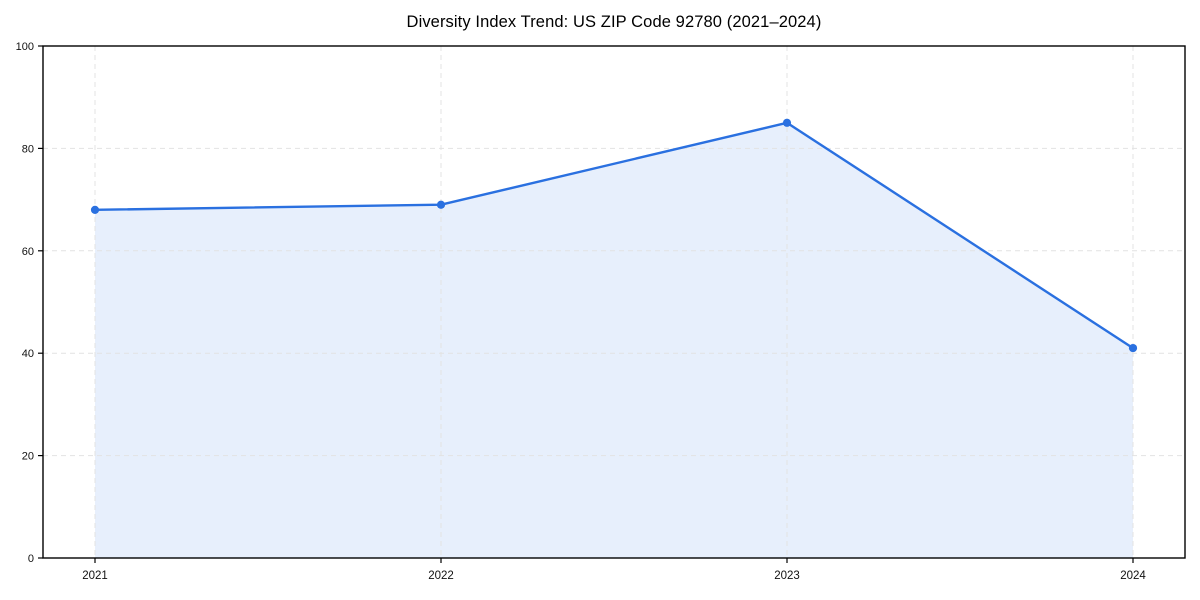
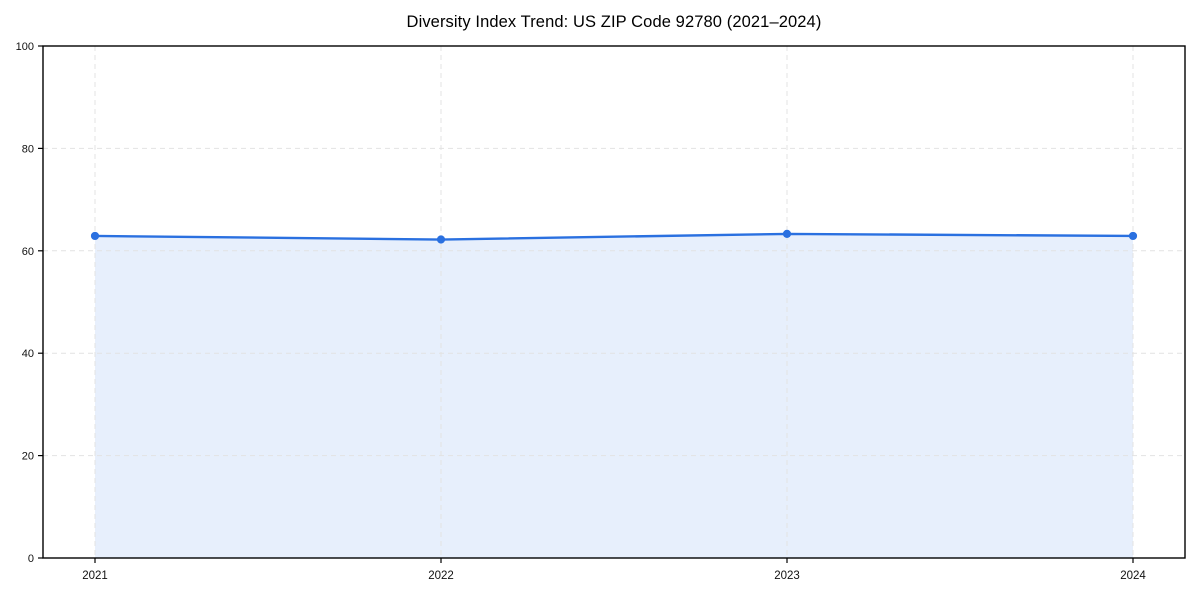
2021: 68 -> 63
2022: 69 -> 62
2023: 85 -> 63
2024: 41 -> 63
